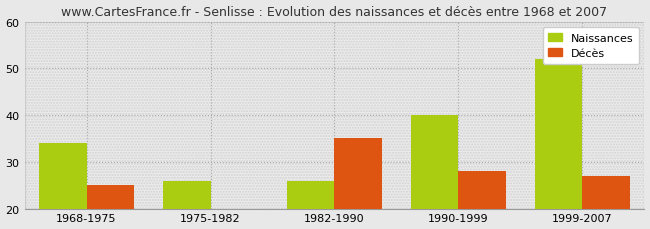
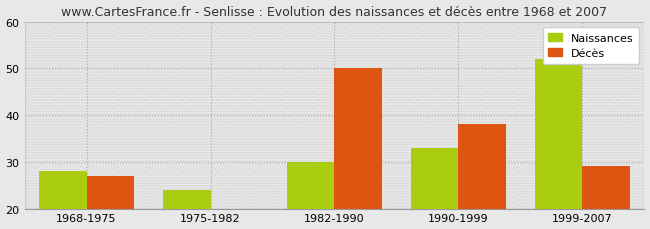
Naissances/1968-1975: 34 -> 28
Décès/1968-1975: 25 -> 27
Naissances/1975-1982: 26 -> 24
Naissances/1982-1990: 26 -> 30
Décès/1982-1990: 35 -> 50
Naissances/1990-1999: 40 -> 33
Décès/1990-1999: 28 -> 38
Décès/1999-2007: 27 -> 29
